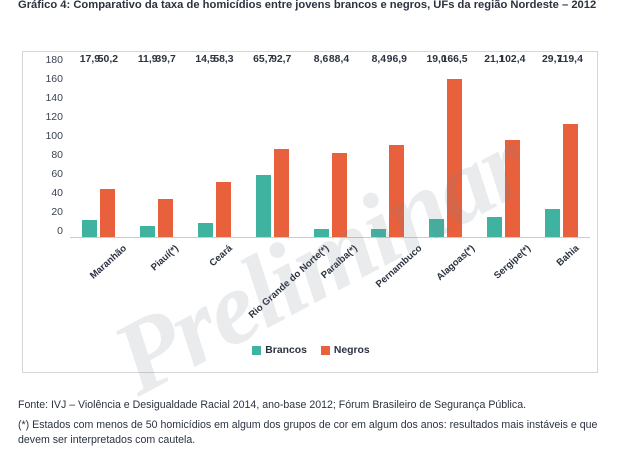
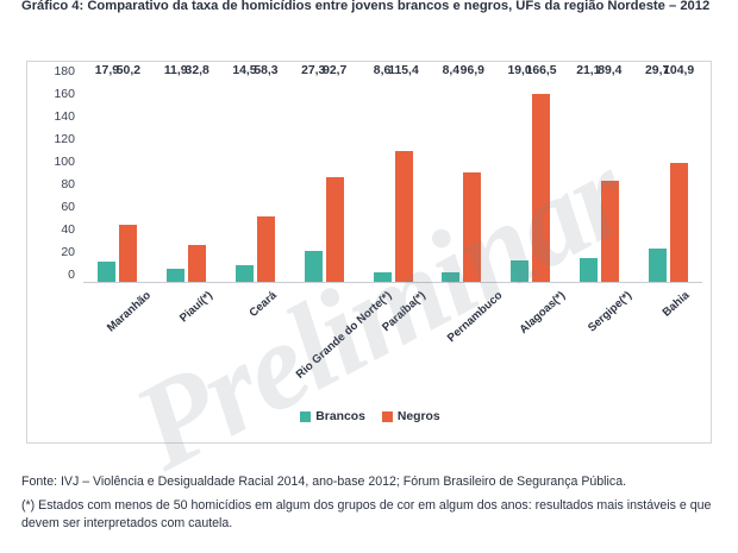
Negros/Piauí(*): 39,7 -> 32,8
Brancos/Rio Grande do Norte(*): 65,7 -> 27,3
Negros/Paraíba(*): 88,4 -> 115,4
Negros/Sergipe(*): 102,4 -> 89,4
Negros/Bahia: 119,4 -> 104,9
